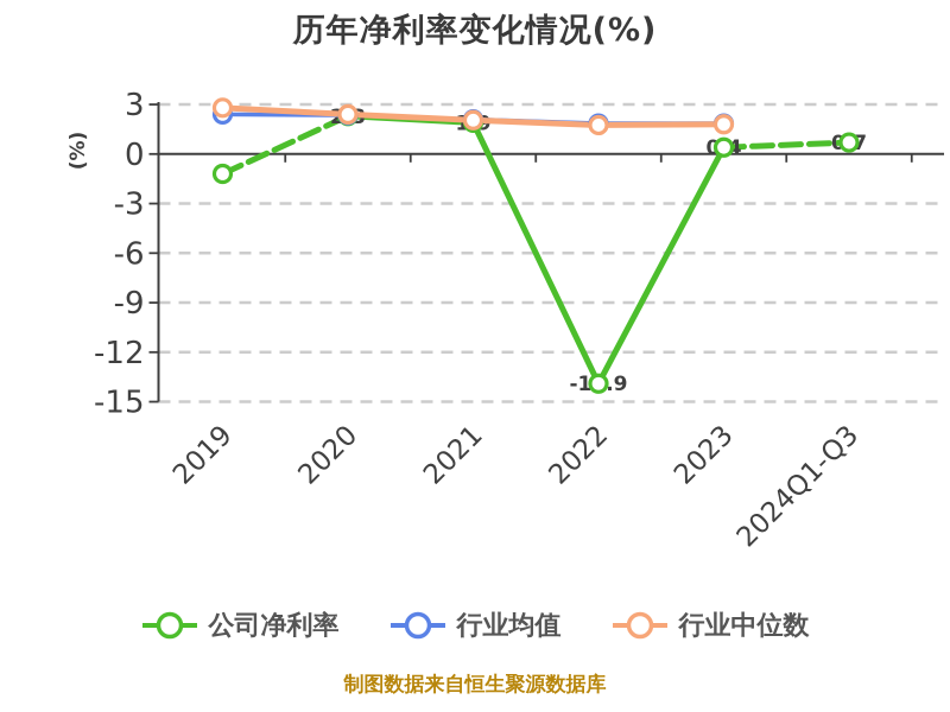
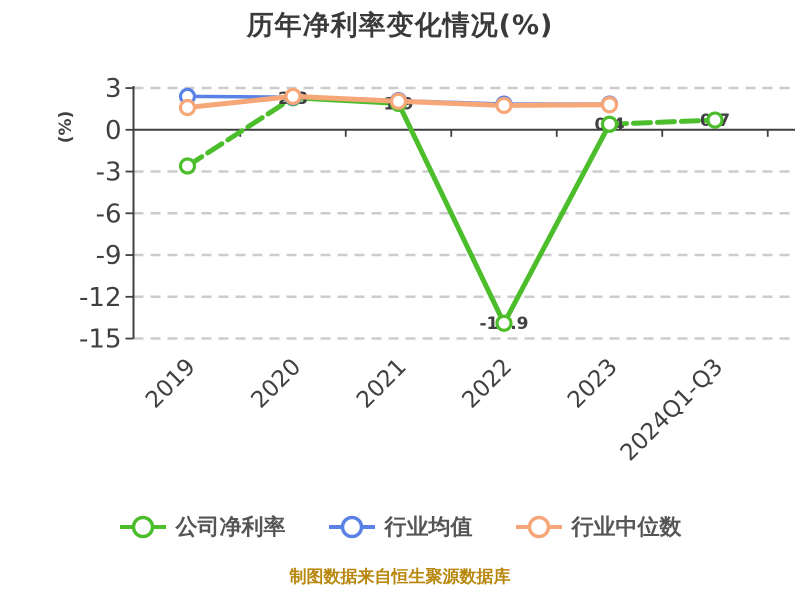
公司净利率/2019: -1.2 -> -2.6
行业中位数/2019: 2.8 -> 1.6
